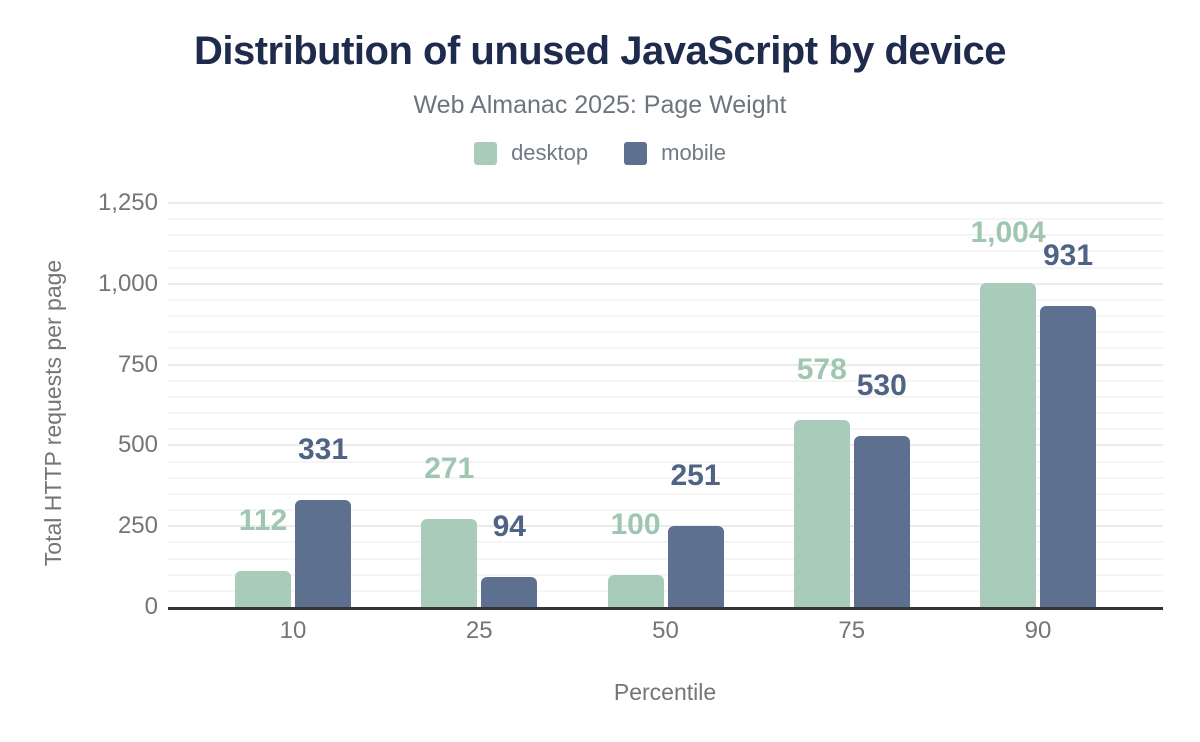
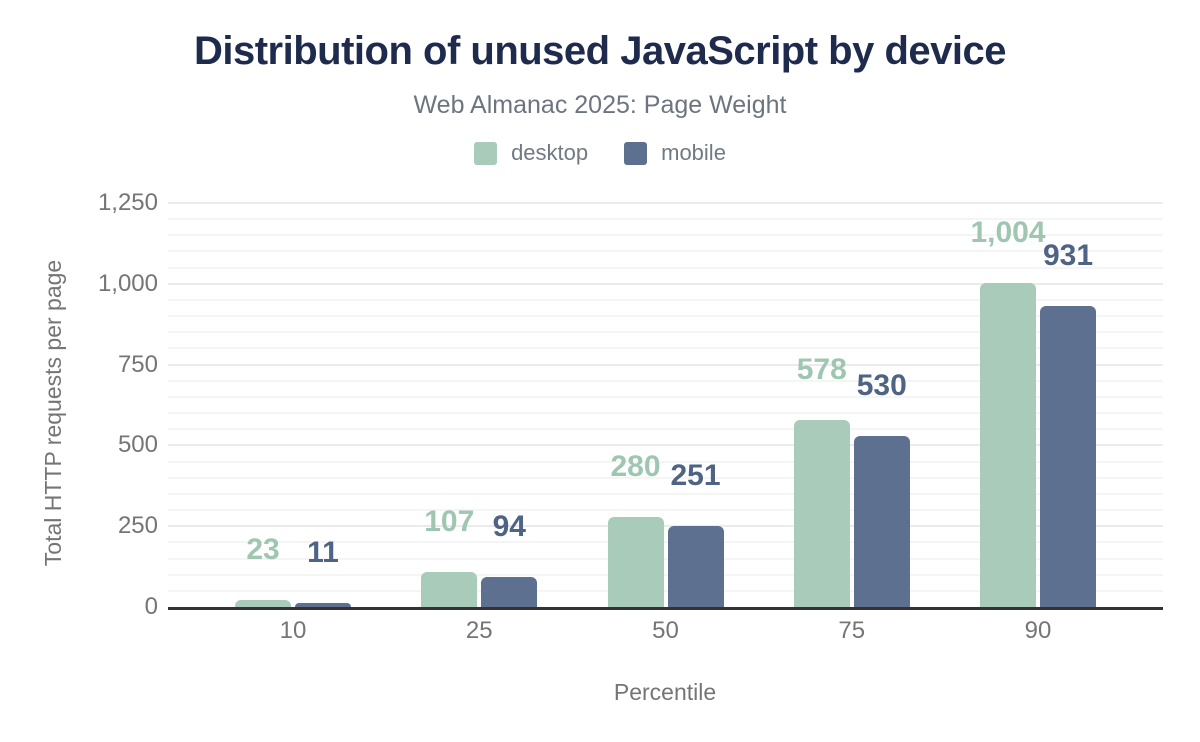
desktop/10: 112 -> 23
mobile/10: 331 -> 11
desktop/25: 271 -> 107
desktop/50: 100 -> 280
